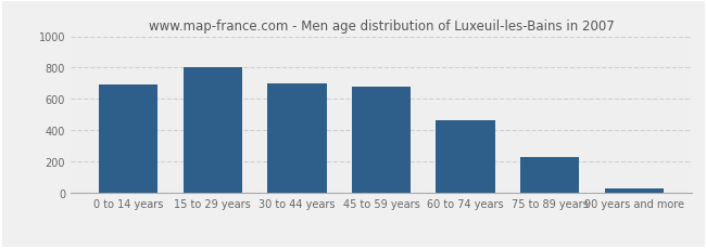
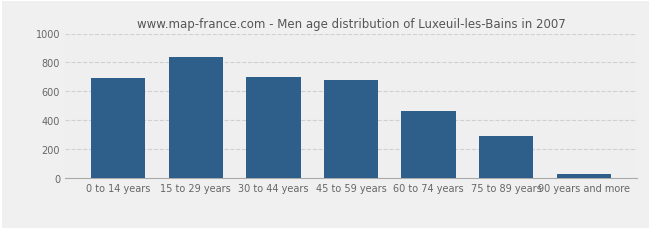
15 to 29 years: 800 -> 840
75 to 89 years: 230 -> 290
